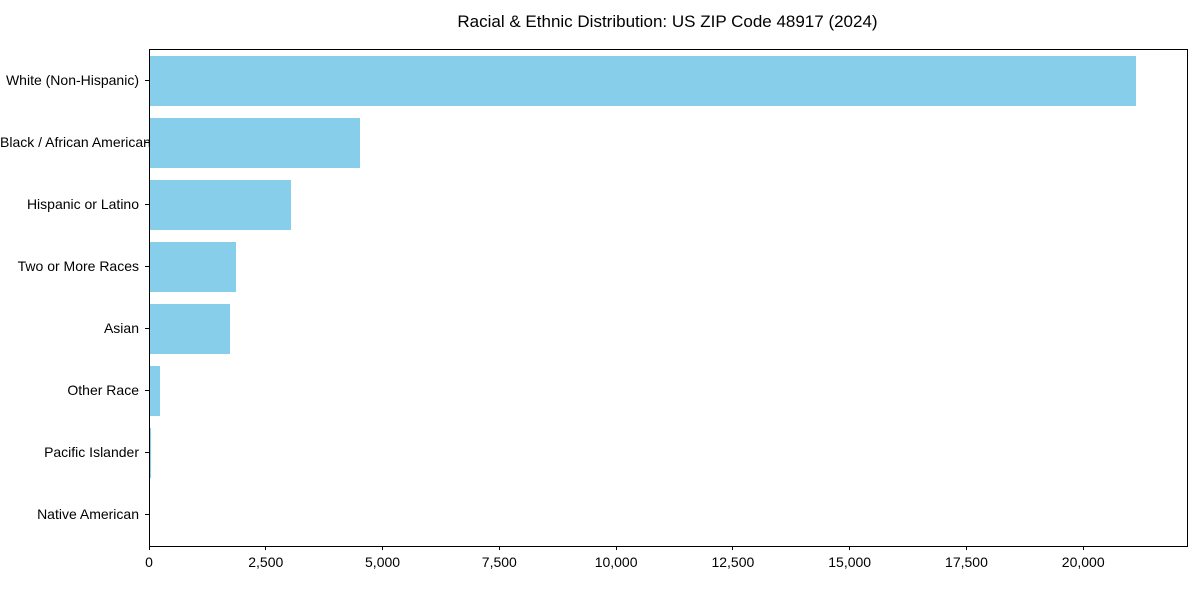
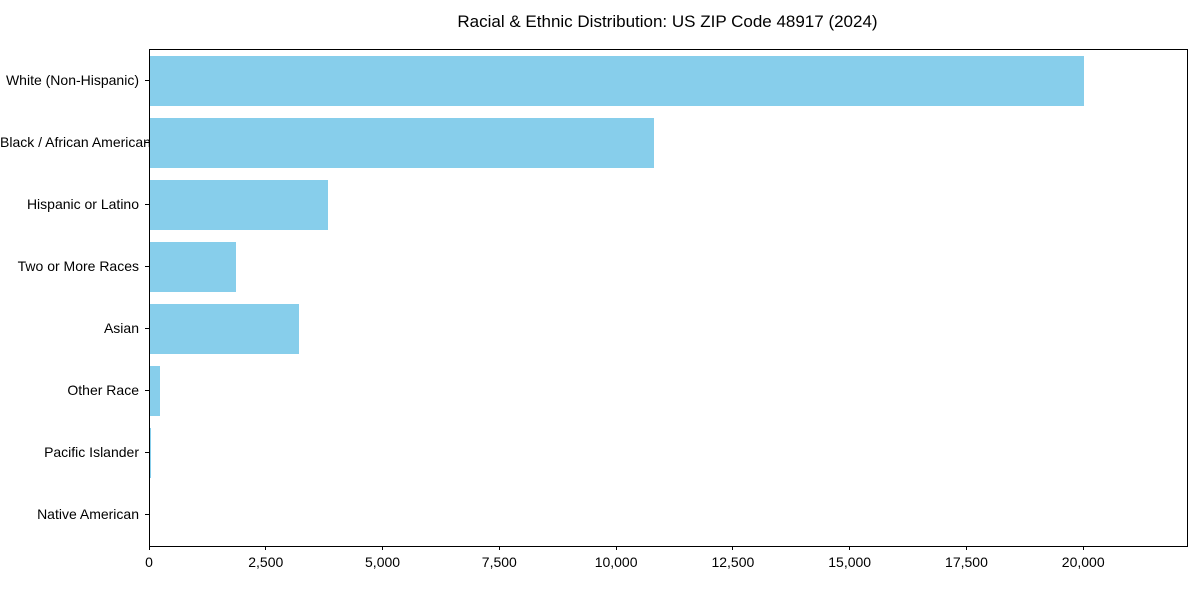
White (Non-Hispanic): 21100 -> 20000
Black / African American: 4500 -> 10800
Hispanic or Latino: 3000 -> 3800
Asian: 1700 -> 3200
